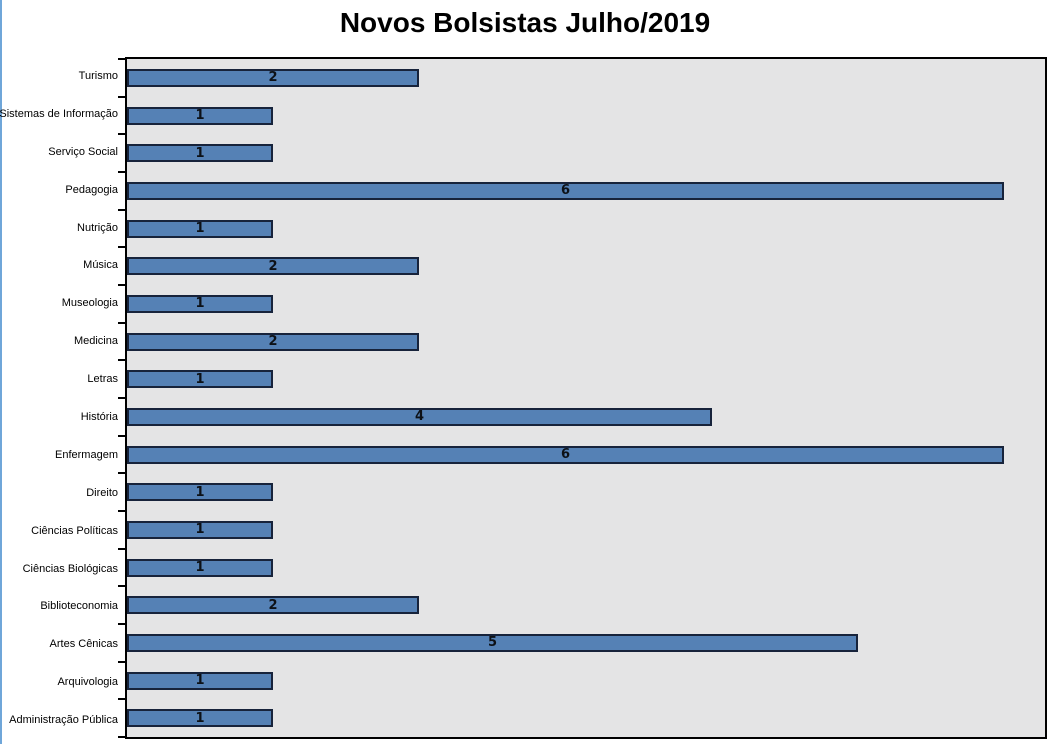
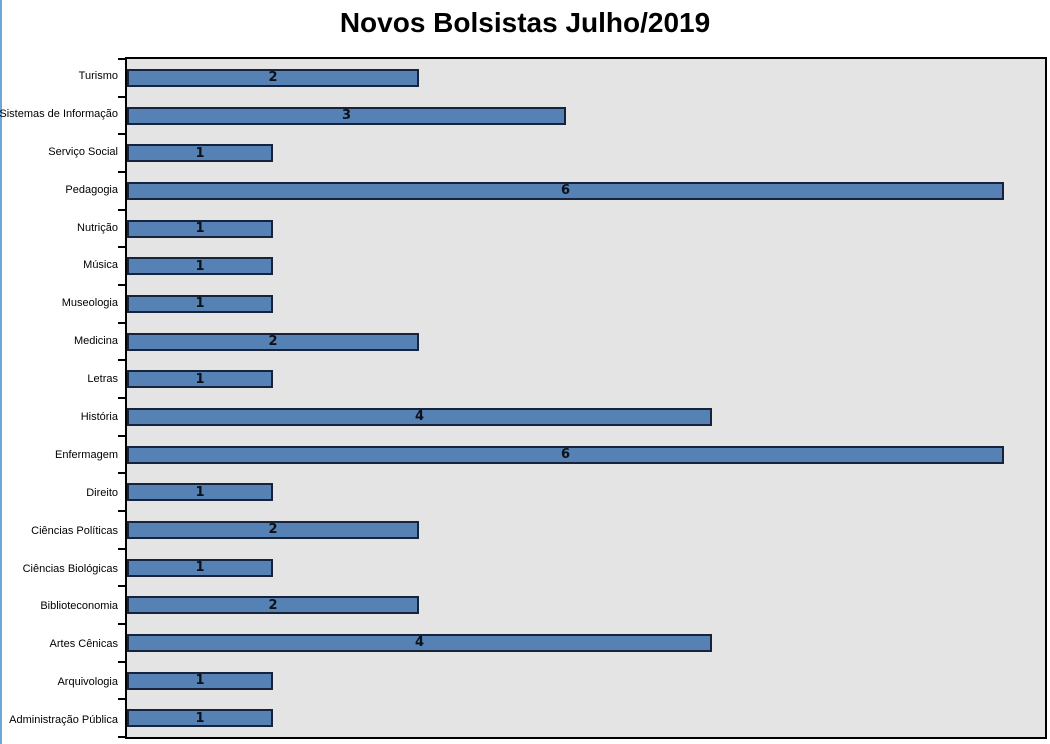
Sistemas de Informação: 1 -> 3
Música: 2 -> 1
Ciências Políticas: 1 -> 2
Artes Cênicas: 5 -> 4
